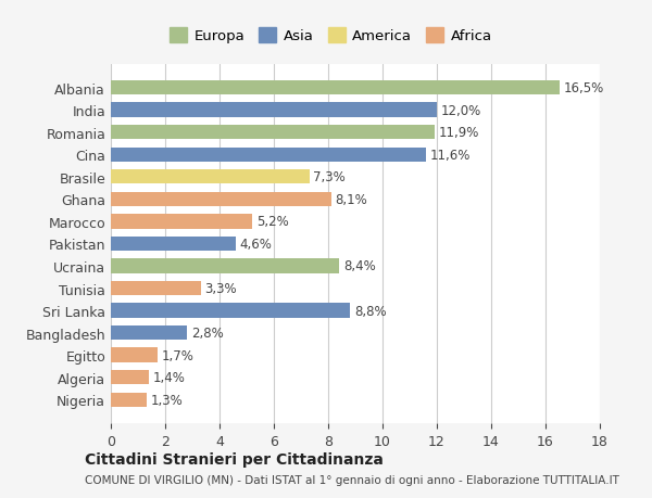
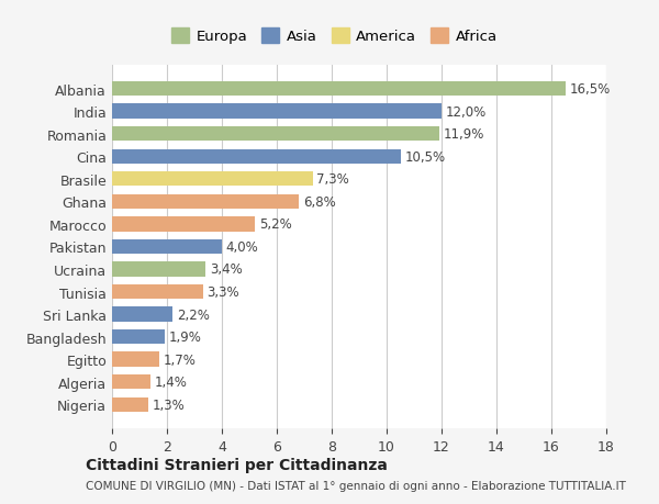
Cina: 11,6% -> 10,5%
Ghana: 8,1% -> 6,8%
Pakistan: 4,6% -> 4,0%
Ucraina: 8,4% -> 3,4%
Sri Lanka: 8,8% -> 2,2%
Bangladesh: 2,8% -> 1,9%
